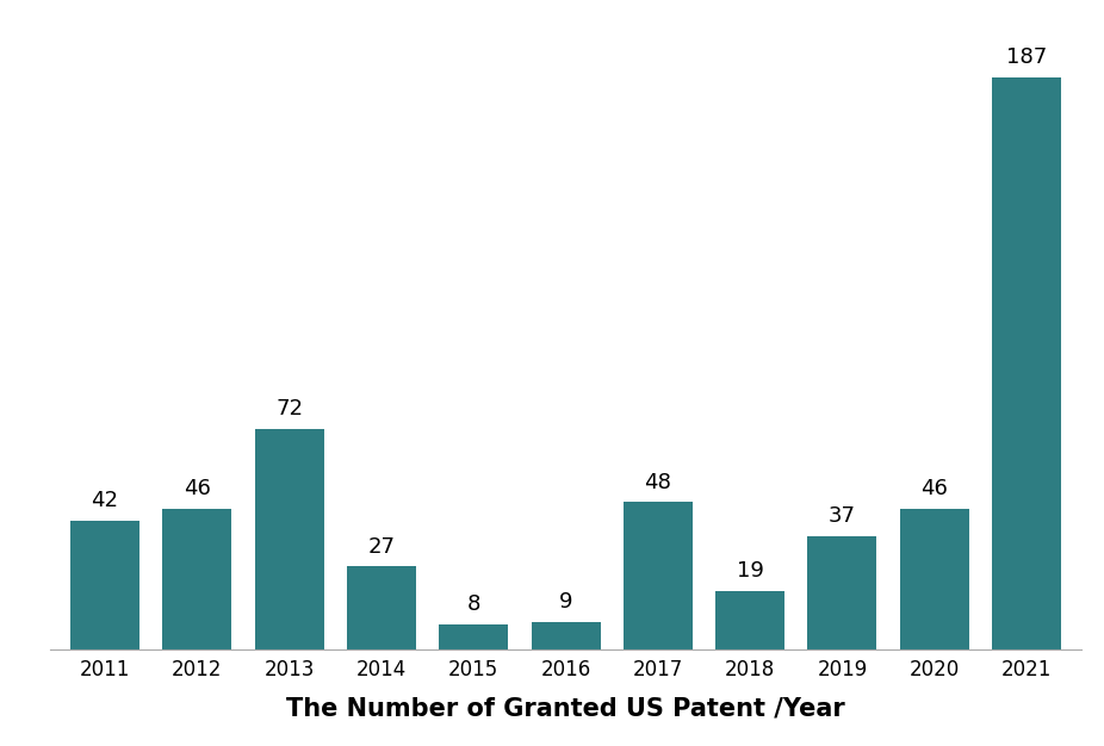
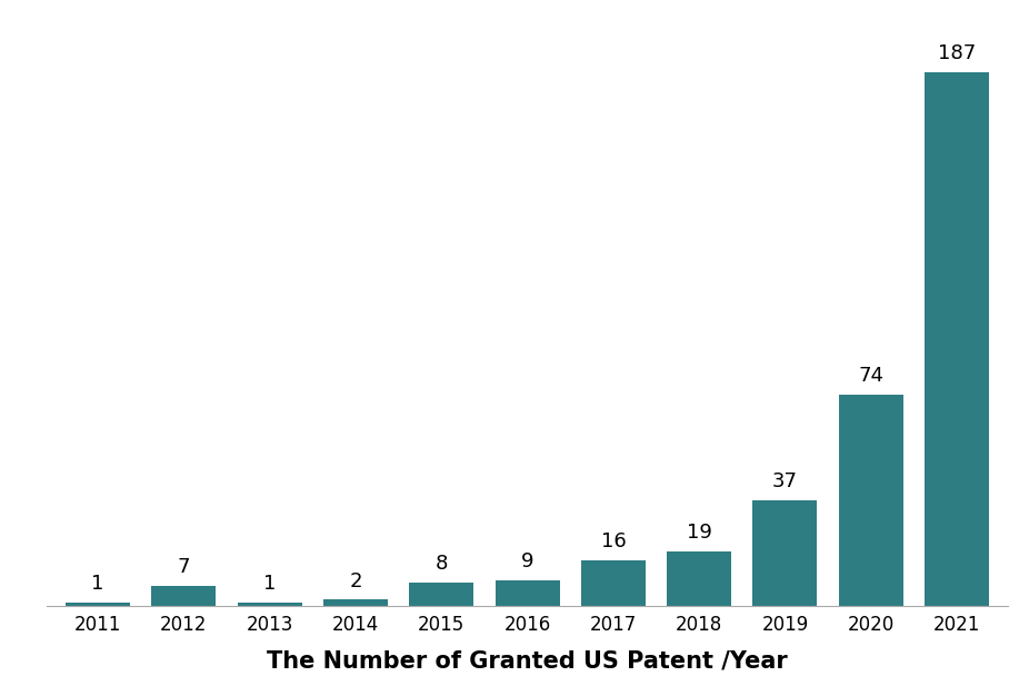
2011: 42 -> 1
2012: 46 -> 7
2013: 72 -> 1
2014: 27 -> 2
2017: 48 -> 16
2020: 46 -> 74
